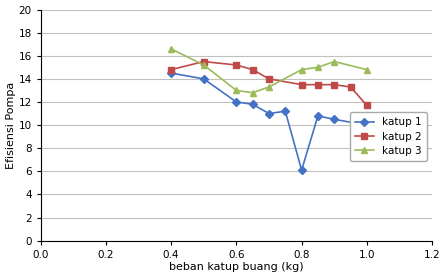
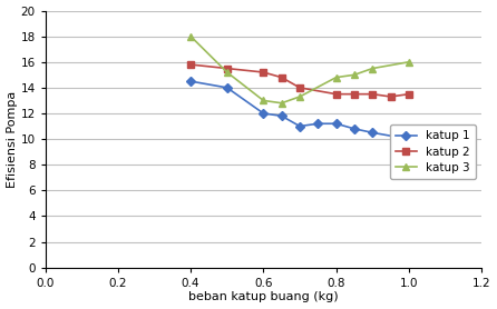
katup 2/0.4: 14.8 -> 15.8
katup 3/0.4: 16.6 -> 18.0
katup 1/0.8: 6.1 -> 11.2
katup 2/1.0: 11.7 -> 13.5
katup 3/1.0: 14.8 -> 16.0
